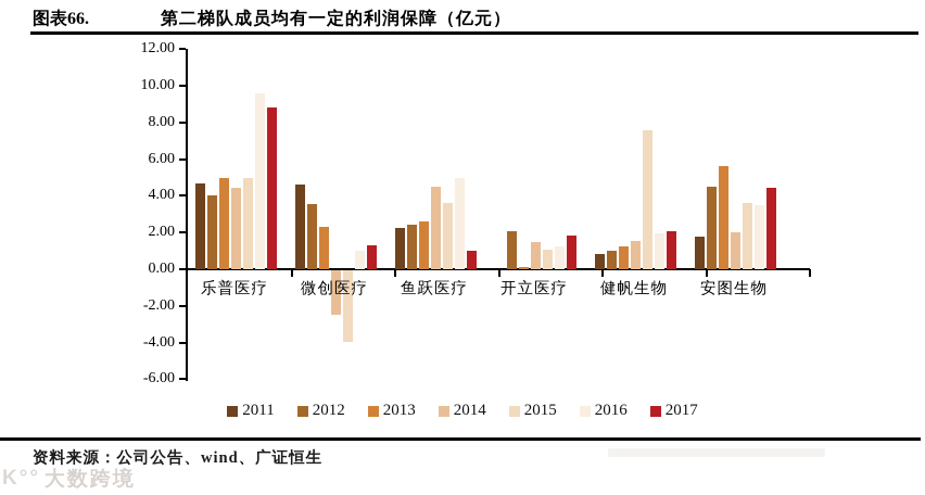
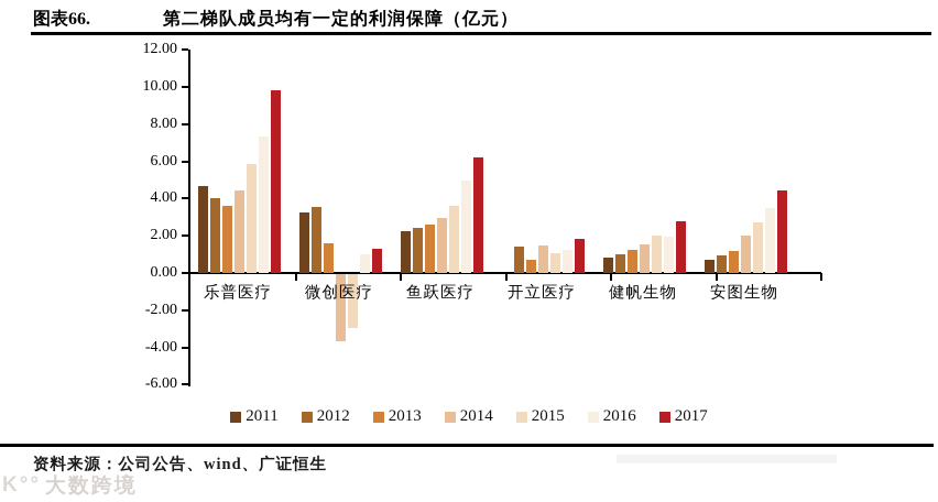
2013/乐普医疗: 5.0 -> 3.6
2015/乐普医疗: 5.0 -> 5.8
2016/乐普医疗: 9.6 -> 7.3
2017/乐普医疗: 8.8 -> 9.8
2011/微创医疗: 4.6 -> 3.2
2013/微创医疗: 2.3 -> 1.6
2014/微创医疗: -2.4 -> -3.6
2015/微创医疗: -3.9 -> -2.9
2014/鱼跃医疗: 4.5 -> 3.0
2017/鱼跃医疗: 1.0 -> 6.2
2012/开立医疗: 2.1 -> 1.4
2013/开立医疗: 0.1 -> 0.7
2015/健帆生物: 7.6 -> 2.0
2017/健帆生物: 2.1 -> 2.8
2011/安图生物: 1.8 -> 0.7
2012/安图生物: 4.5 -> 0.9
2013/安图生物: 5.6 -> 1.2
2015/安图生物: 3.6 -> 2.7
